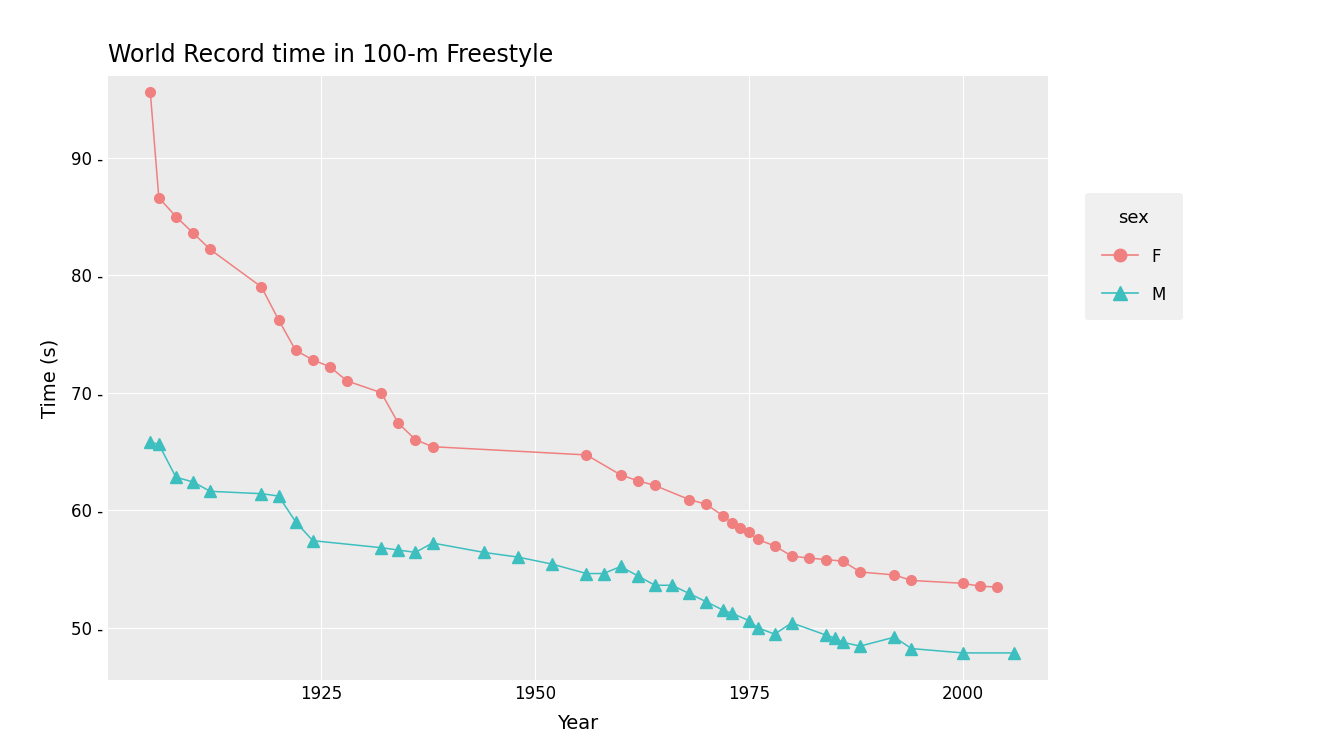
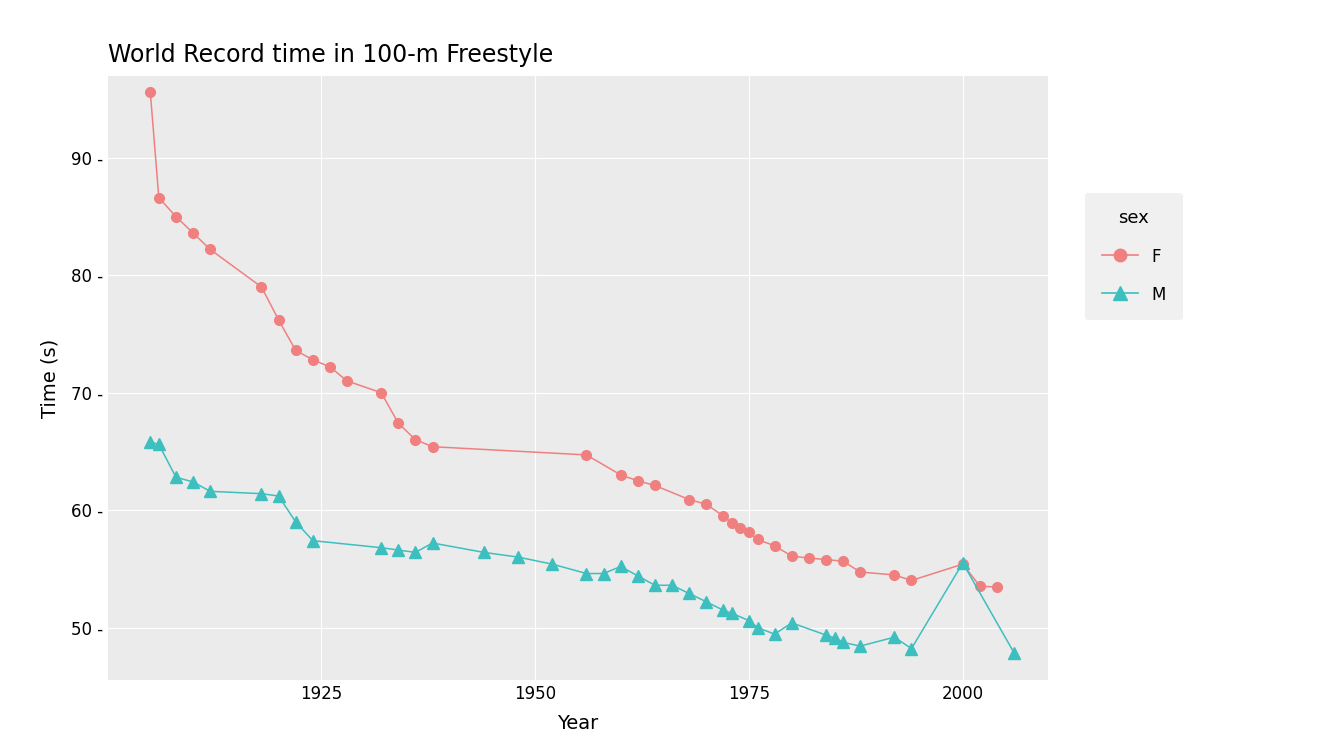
F/2000: 53.8 - -> 55.4 -
M/2000: 47.8 - -> 55.5 -
